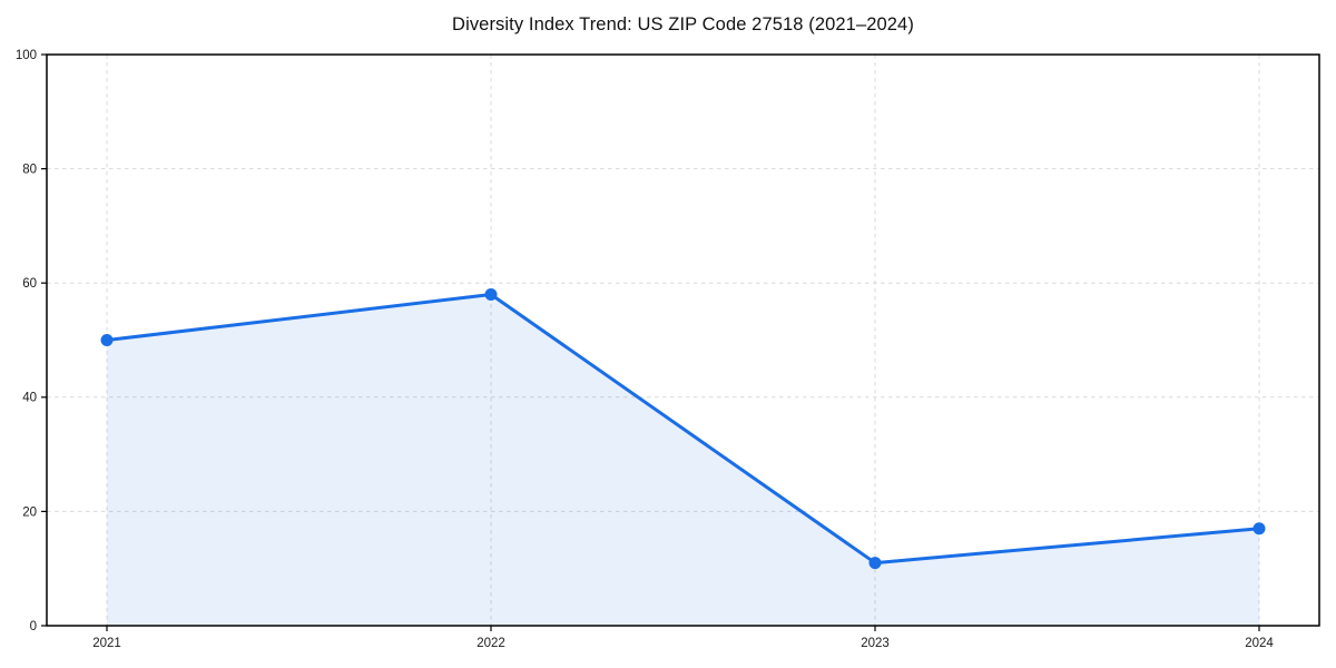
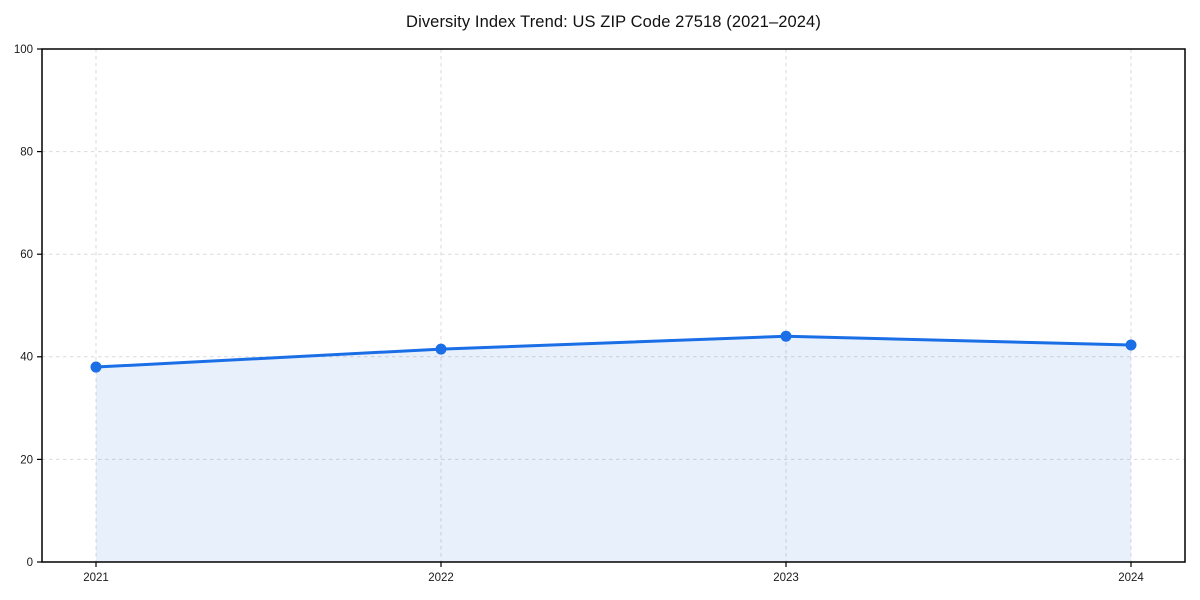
2021: 50 -> 38
2022: 58 -> 42
2023: 11 -> 44
2024: 17 -> 42
